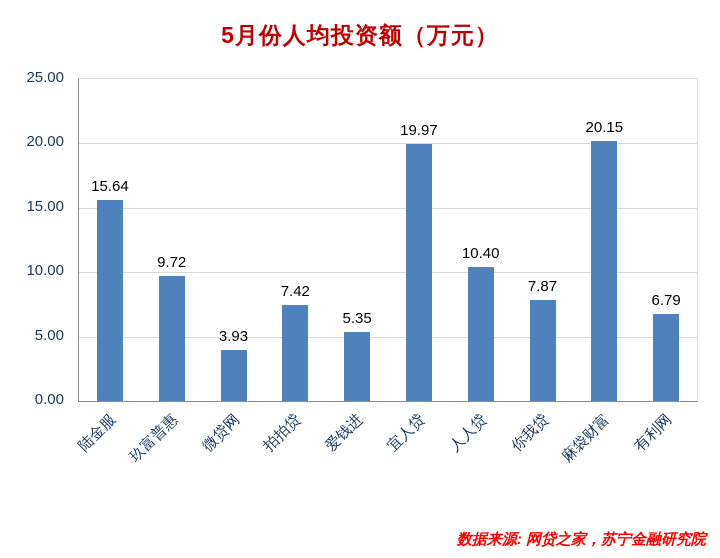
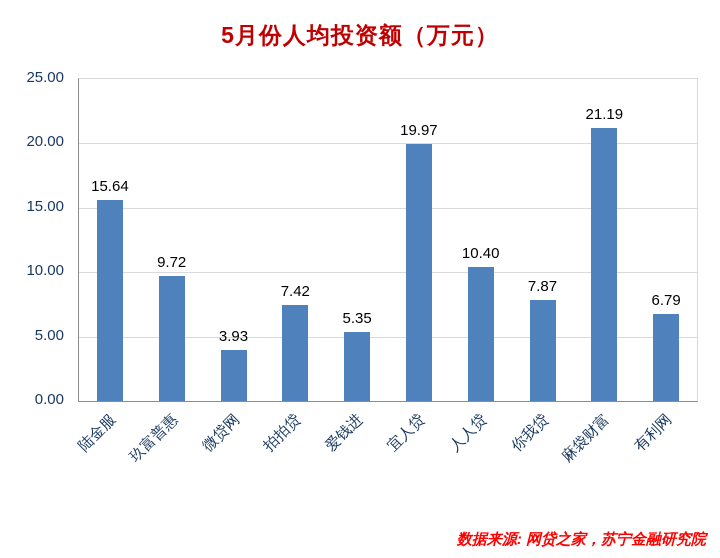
麻袋财富: 20.15 -> 21.19
